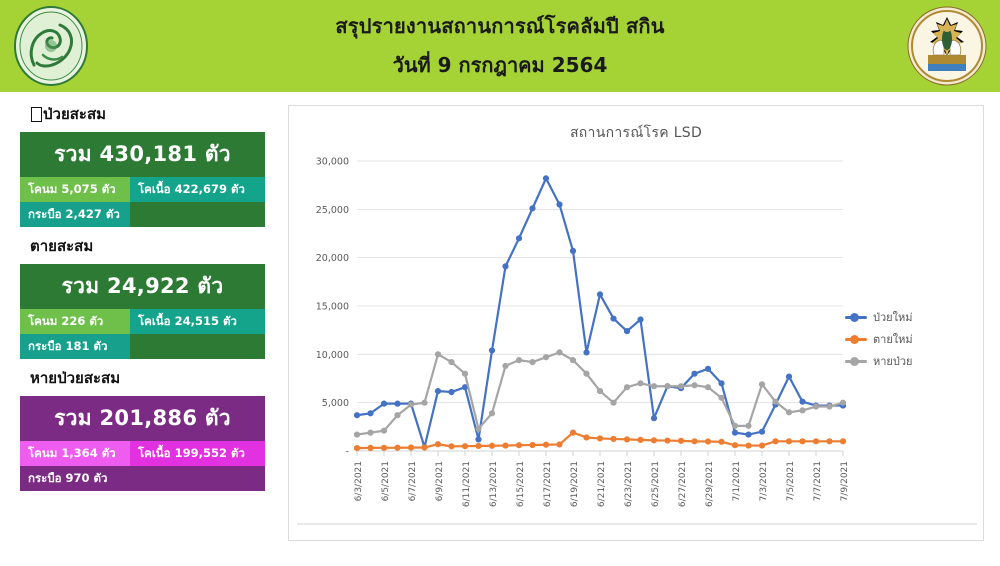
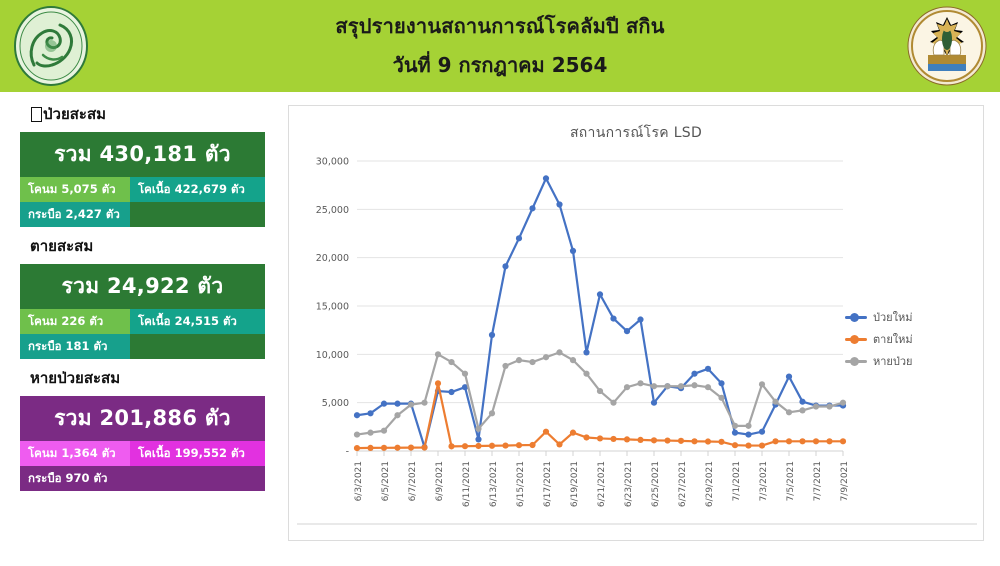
ตายใหม่/6/9/2021: 1000 -> 7000
ป่วยใหม่/6/13/2021: 10000 -> 12000
ตายใหม่/6/17/2021: 1000 -> 2000
ป่วยใหม่/6/25/2021: 3000 -> 5000
